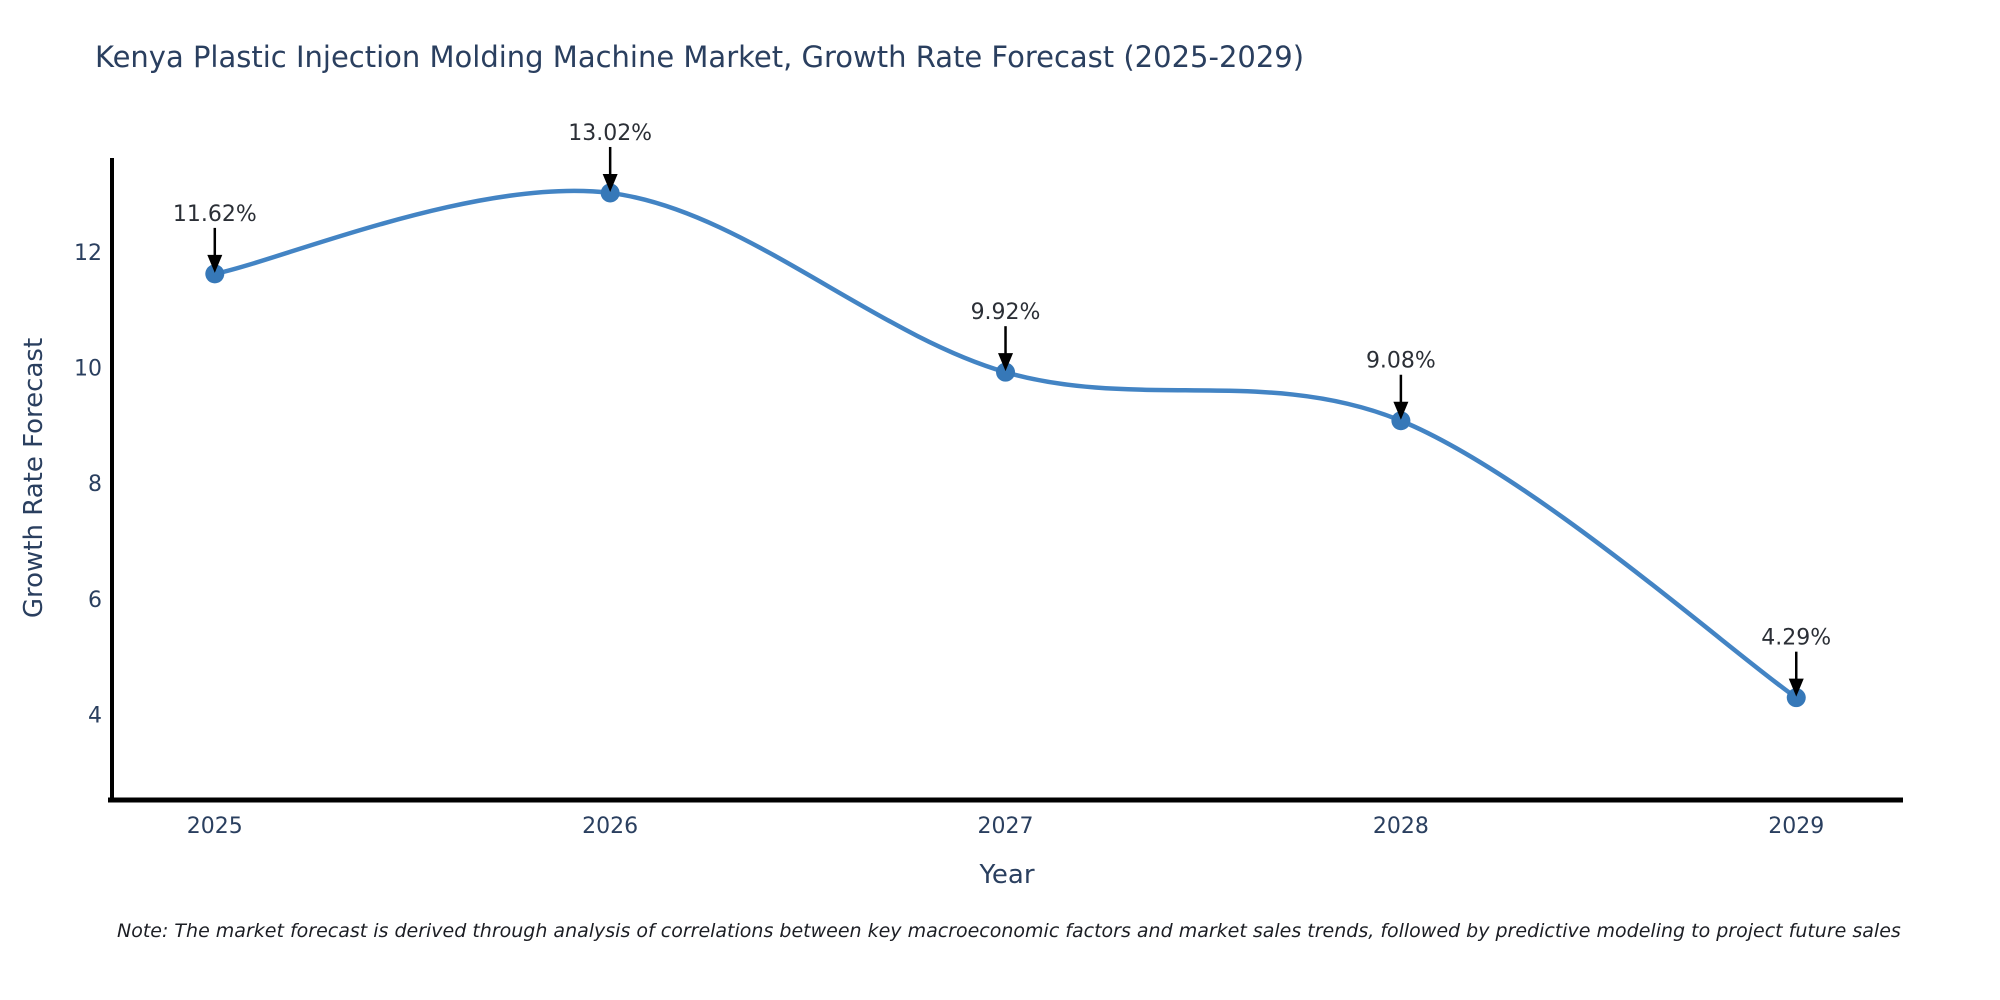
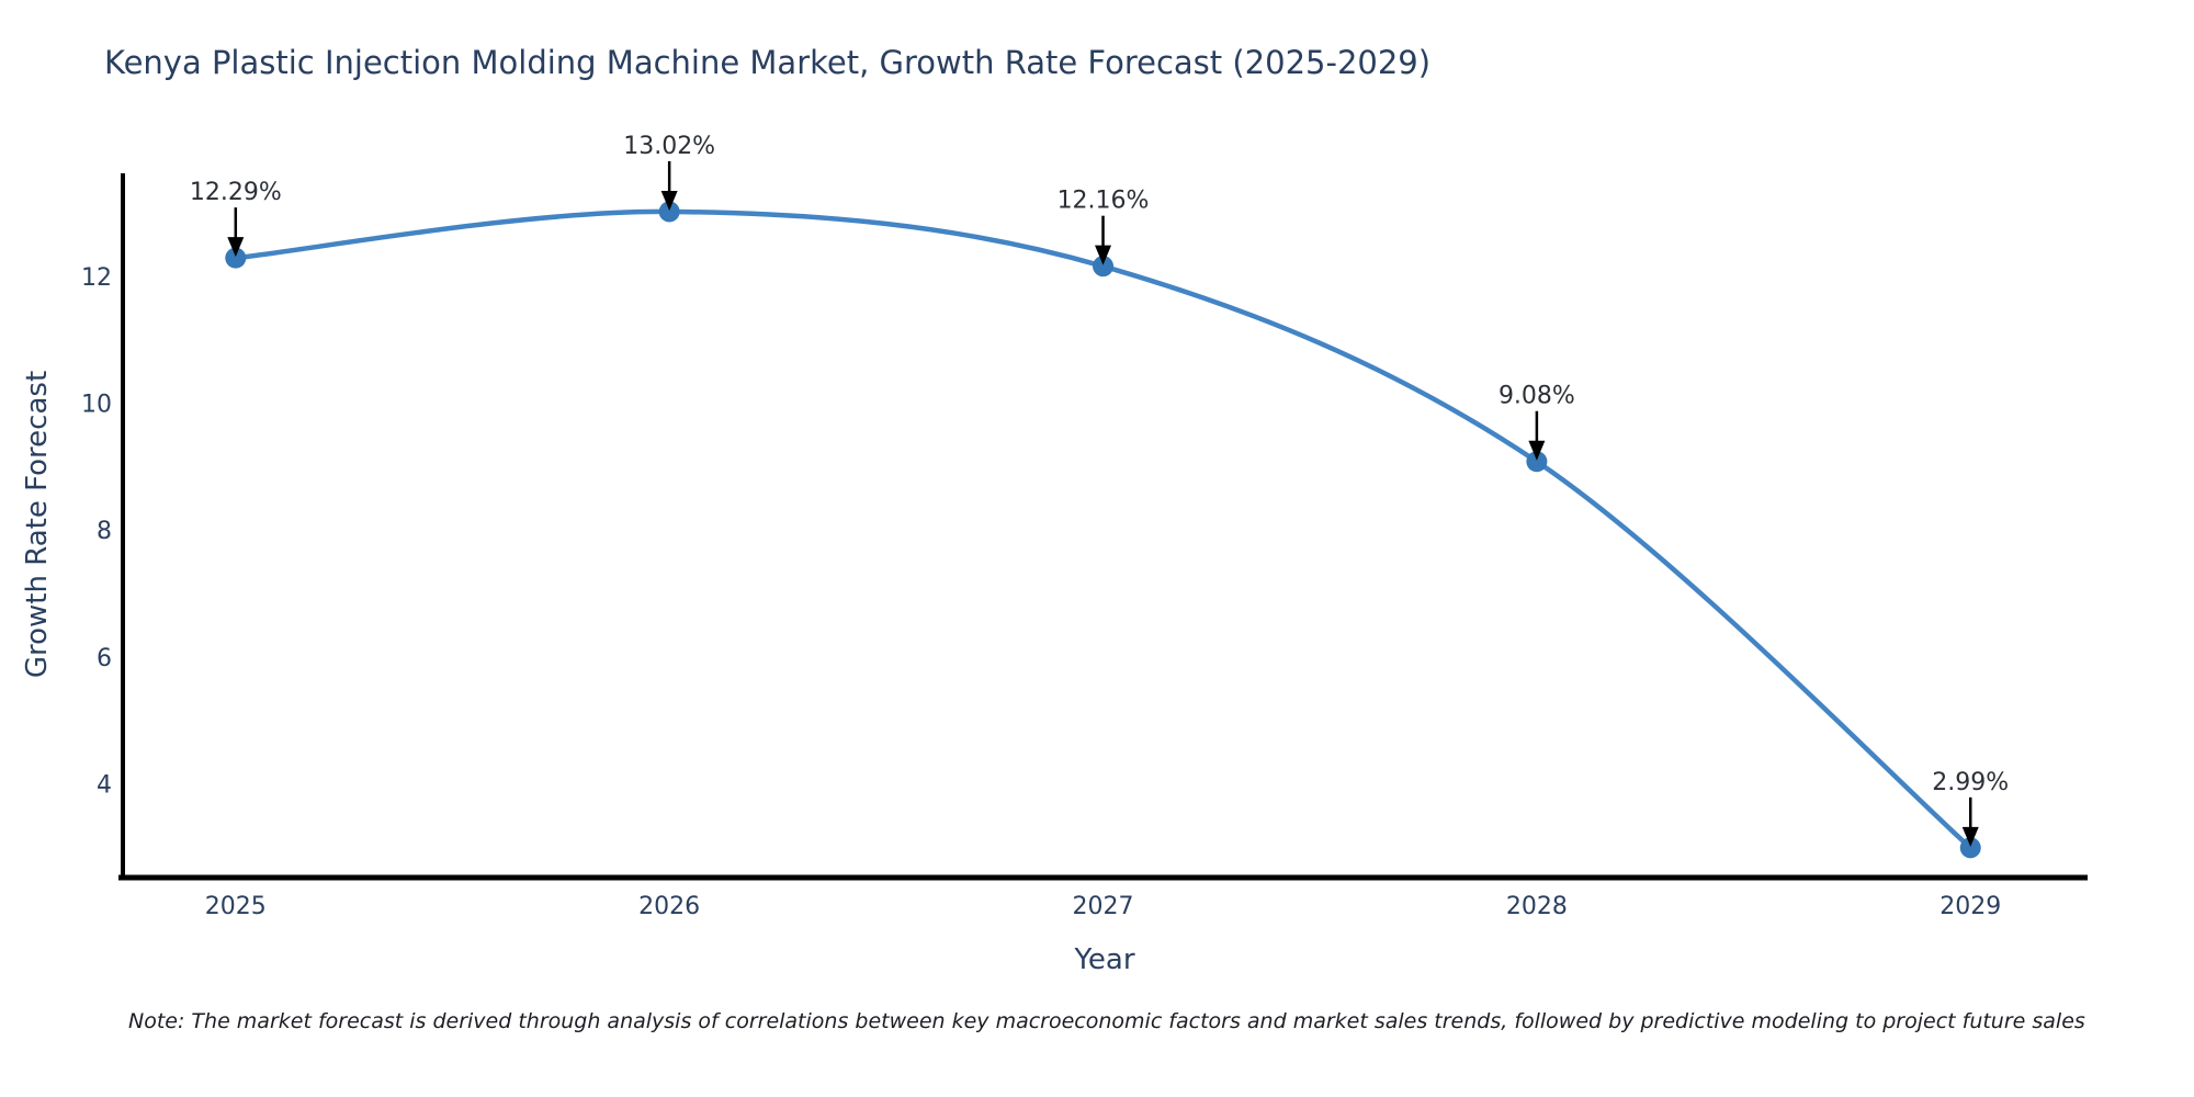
2025: 11.62% -> 12.29%
2027: 9.92% -> 12.16%
2029: 4.29% -> 2.99%
